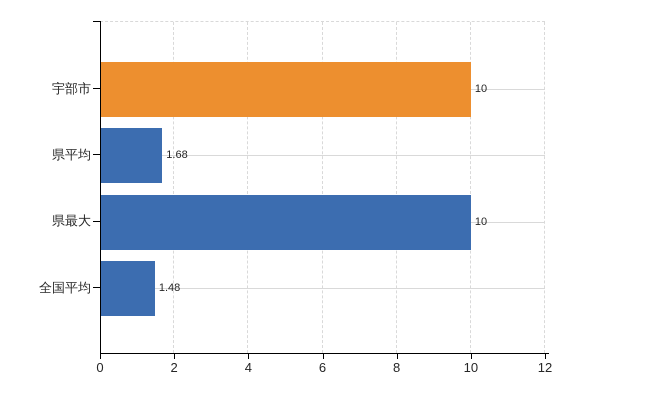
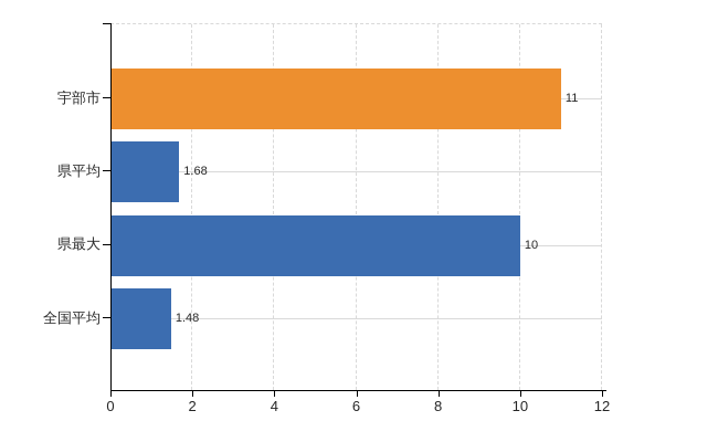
宇部市: 10 -> 11
